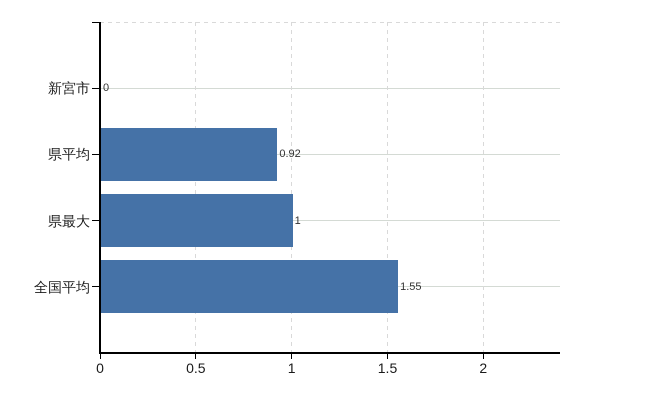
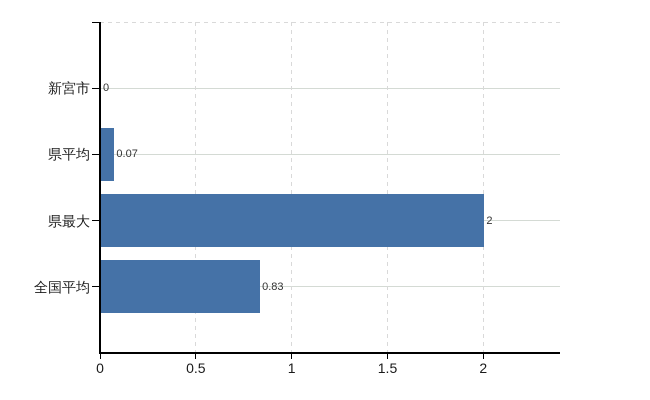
県平均: 0.92 -> 0.07
県最大: 1 -> 2
全国平均: 1.55 -> 0.83
